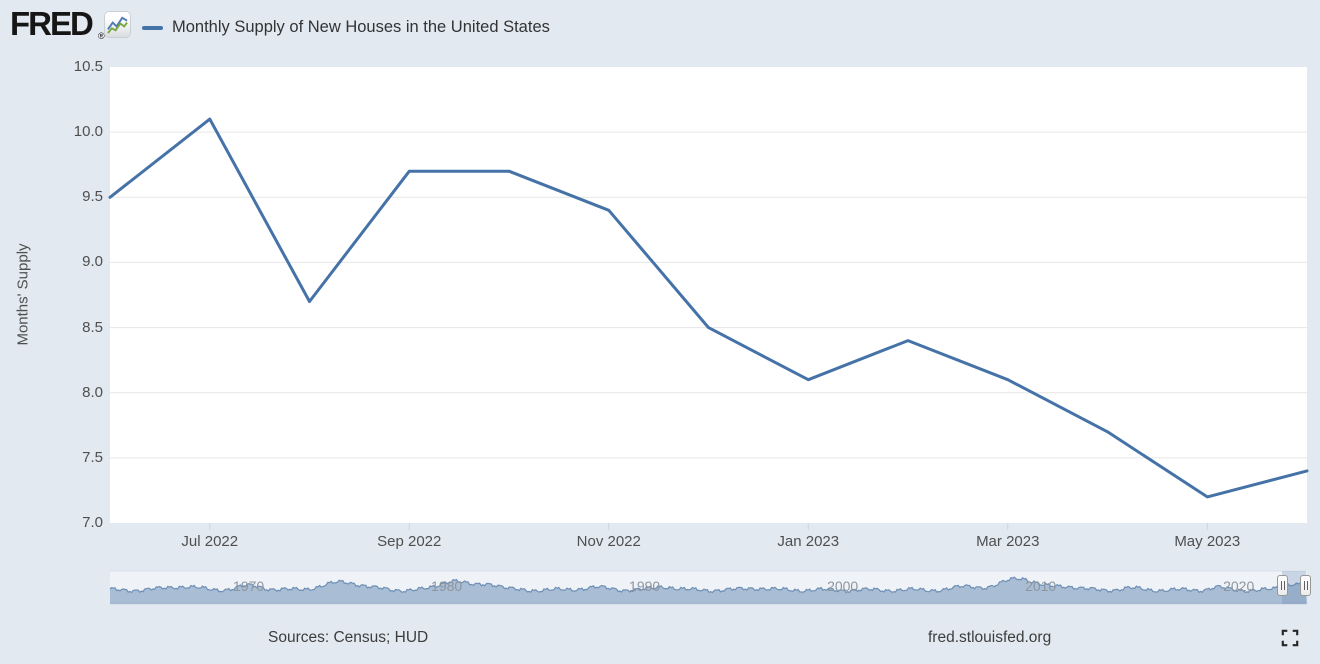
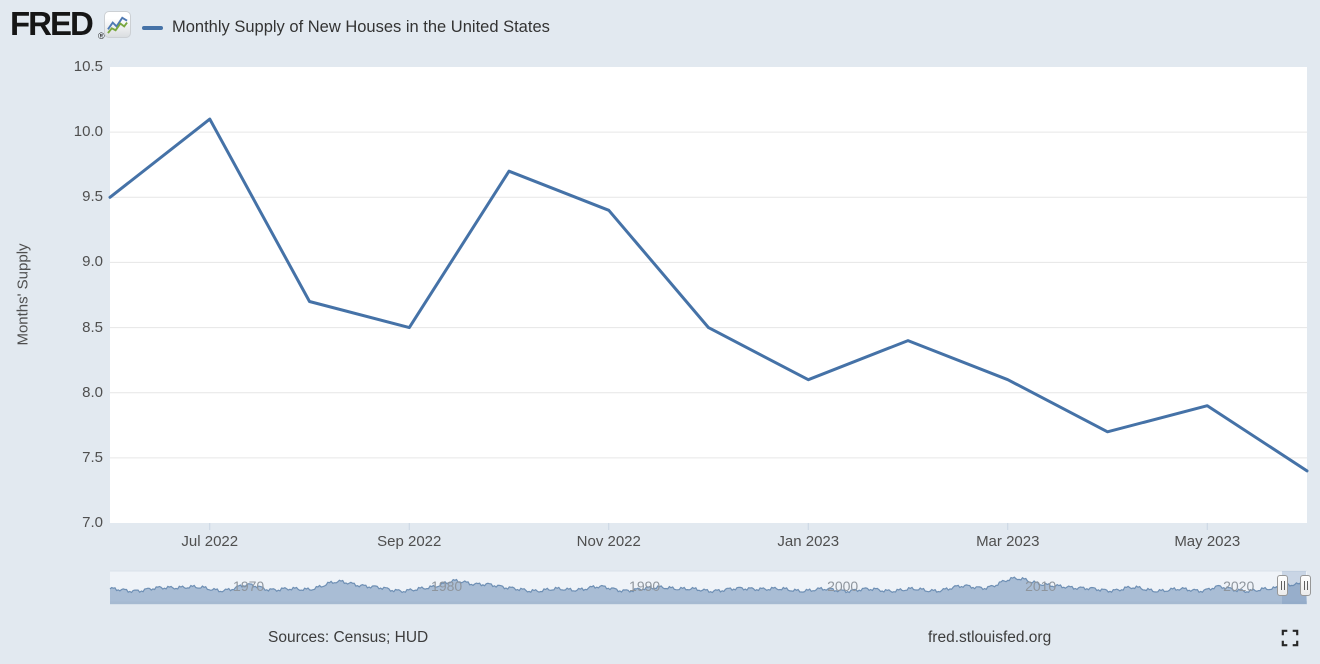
Sep 2022: 9.7 -> 8.5
May 2023: 7.2 -> 7.9
